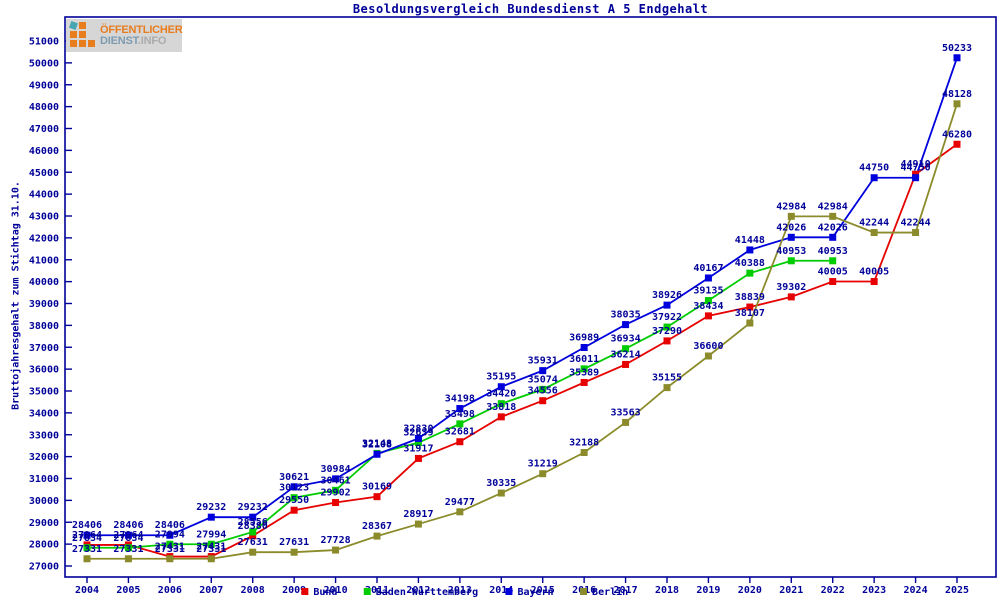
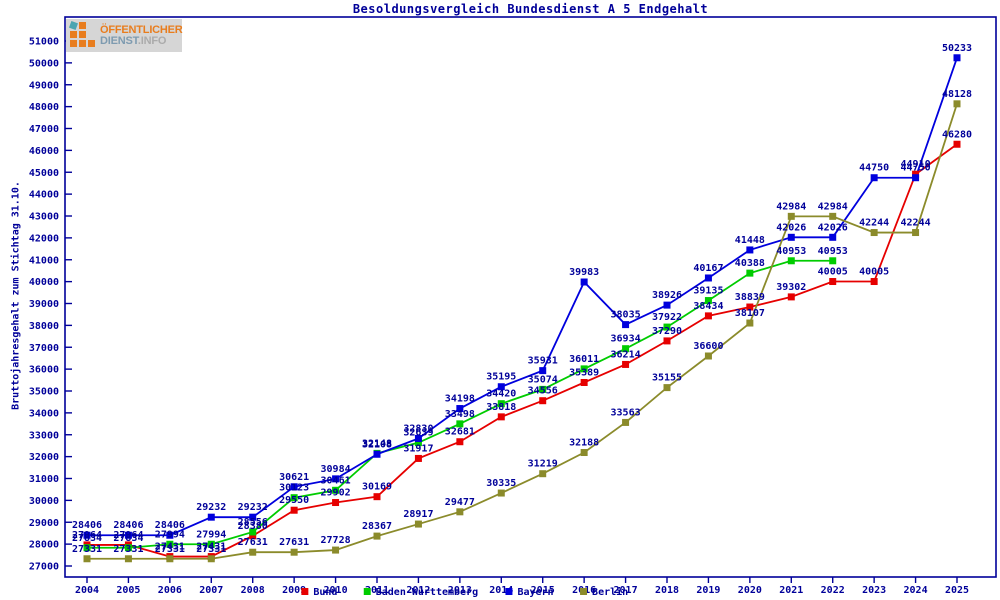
Bayern/2016: 36989 -> 39983
